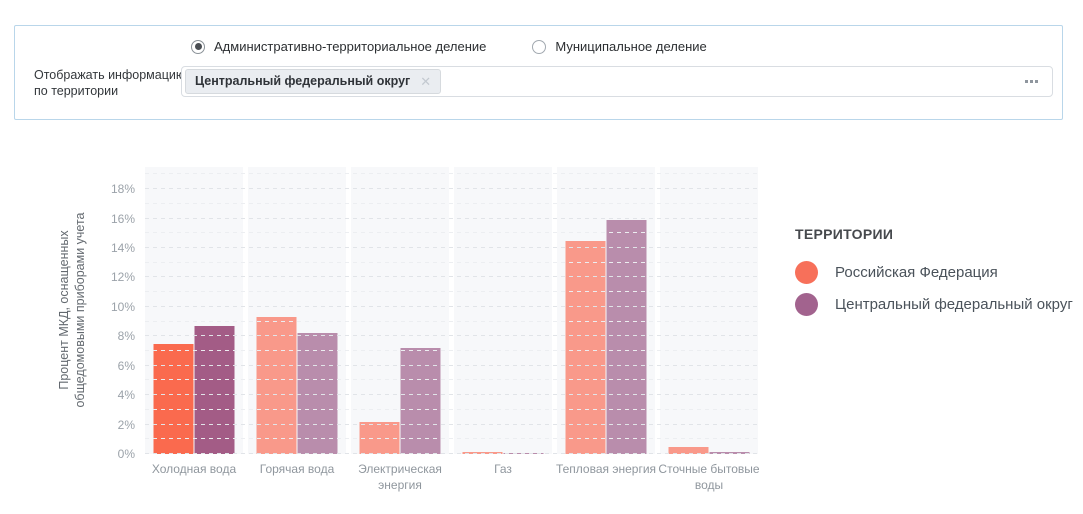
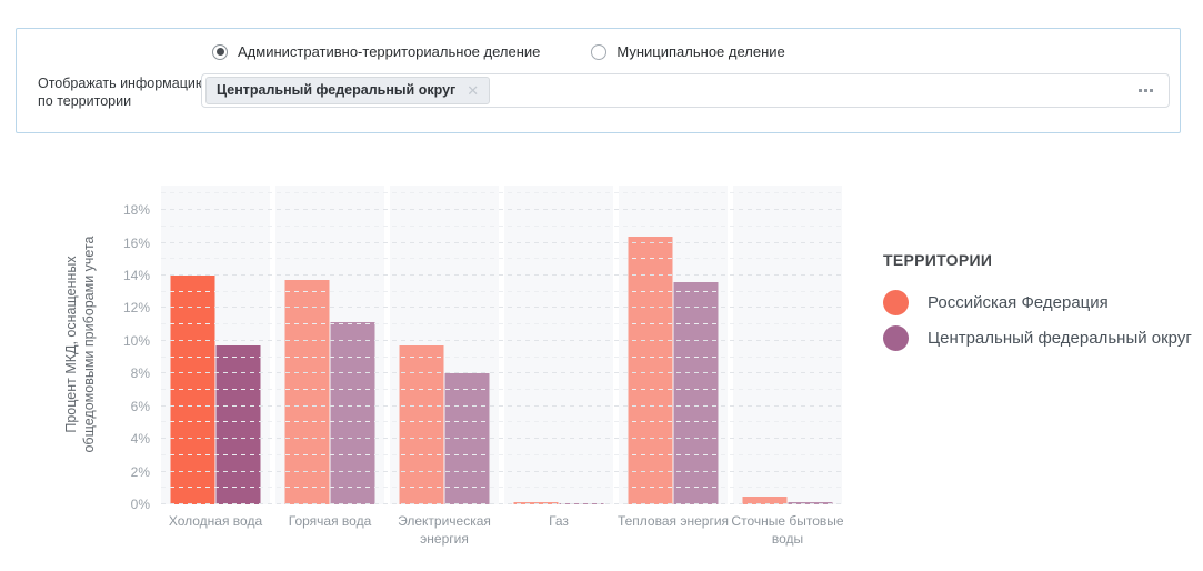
Российская Федерация/Холодная вода: 7.5% -> 14.0%
Центральный федеральный округ/Холодная вода: 8.7% -> 9.8%
Российская Федерация/Горячая вода: 9.3% -> 13.7%
Центральный федеральный округ/Горячая вода: 8.2% -> 11.2%
Российская Федерация/Электрическая энергия: 2.2% -> 9.7%
Центральный федеральный округ/Электрическая энергия: 7.2% -> 8.0%
Российская Федерация/Тепловая энергия: 14.5% -> 16.4%
Центральный федеральный округ/Тепловая энергия: 15.9% -> 13.6%
